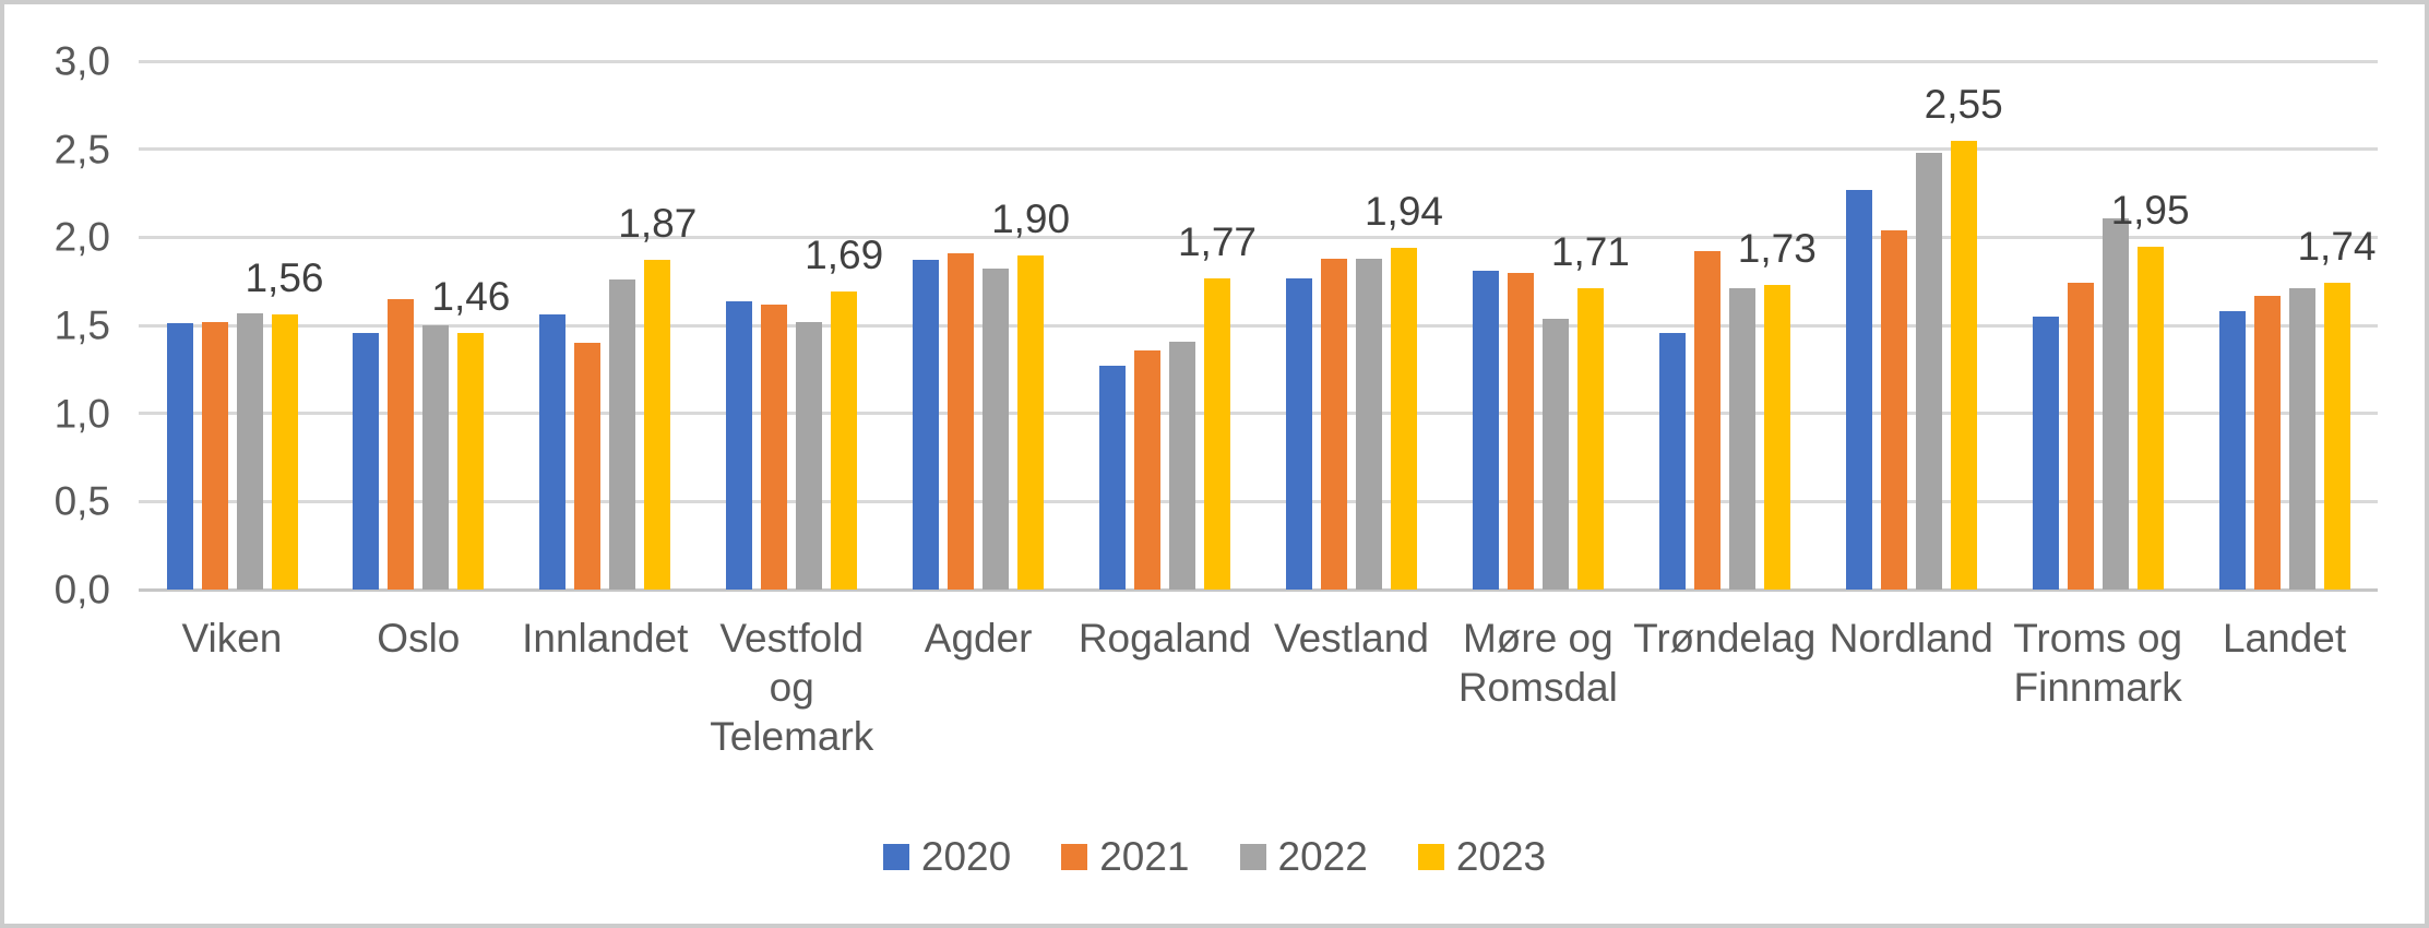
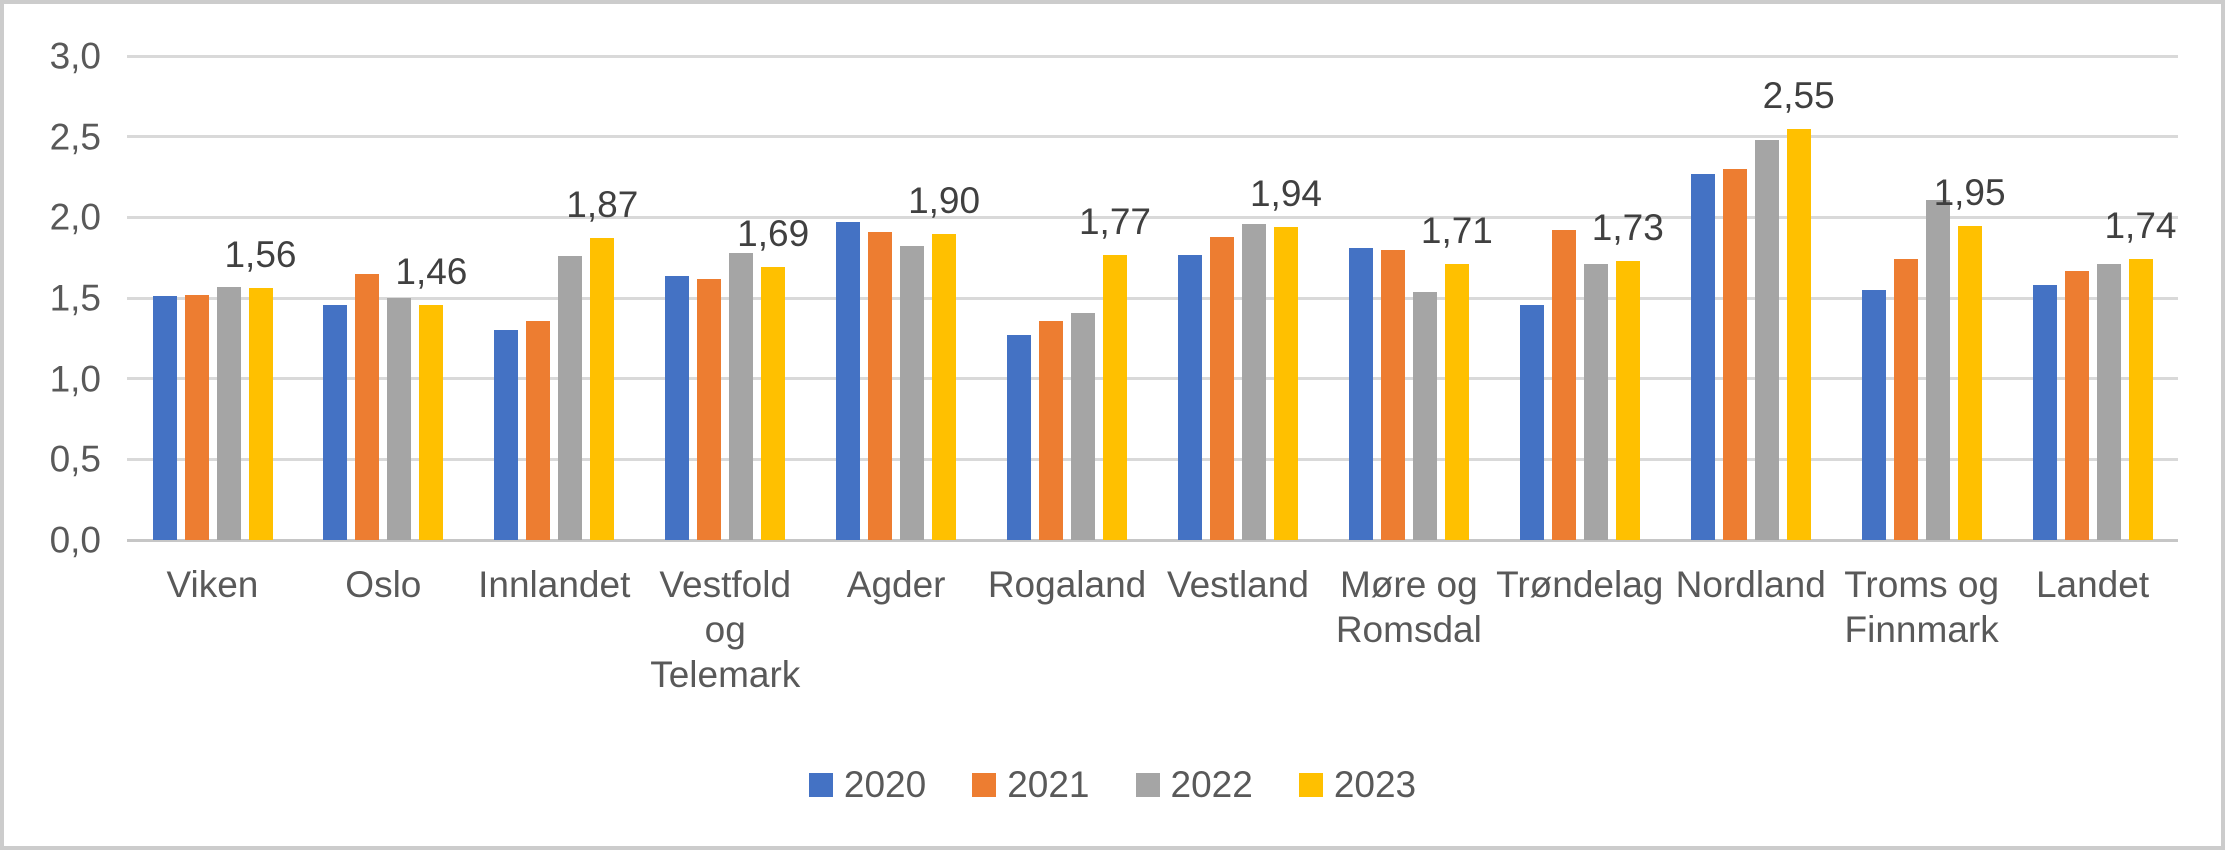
2020/Innlandet: 1,56 -> 1,30
2021/Innlandet: 1,40 -> 1,36
2022/Vestfold og Telemark: 1,52 -> 1,78
2020/Agder: 1,87 -> 1,97
2022/Vestland: 1,88 -> 1,96
2021/Nordland: 2,04 -> 2,30
